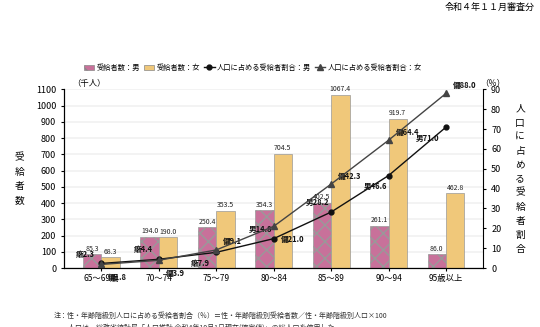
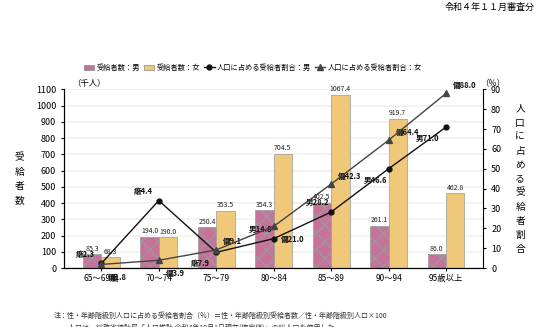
人口に占める受給者割合：男/70～74: 4 -> 34
人口に占める受給者割合：男/90～94: 47 -> 50
